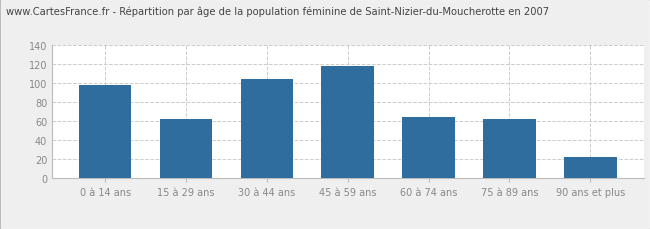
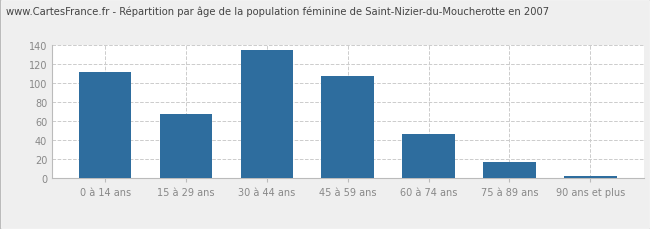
0 à 14 ans: 98 -> 112
15 à 29 ans: 62 -> 68
30 à 44 ans: 104 -> 135
45 à 59 ans: 118 -> 107
60 à 74 ans: 64 -> 47
75 à 89 ans: 62 -> 17
90 ans et plus: 22 -> 2
